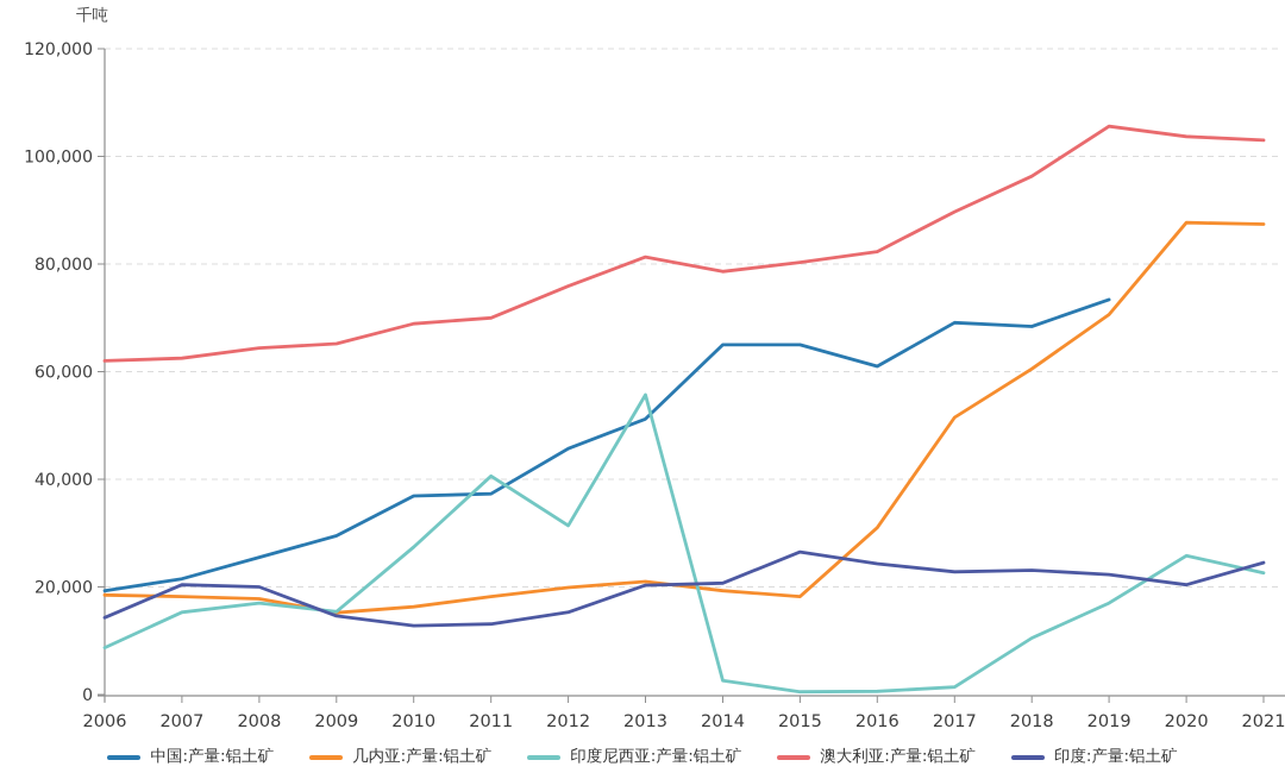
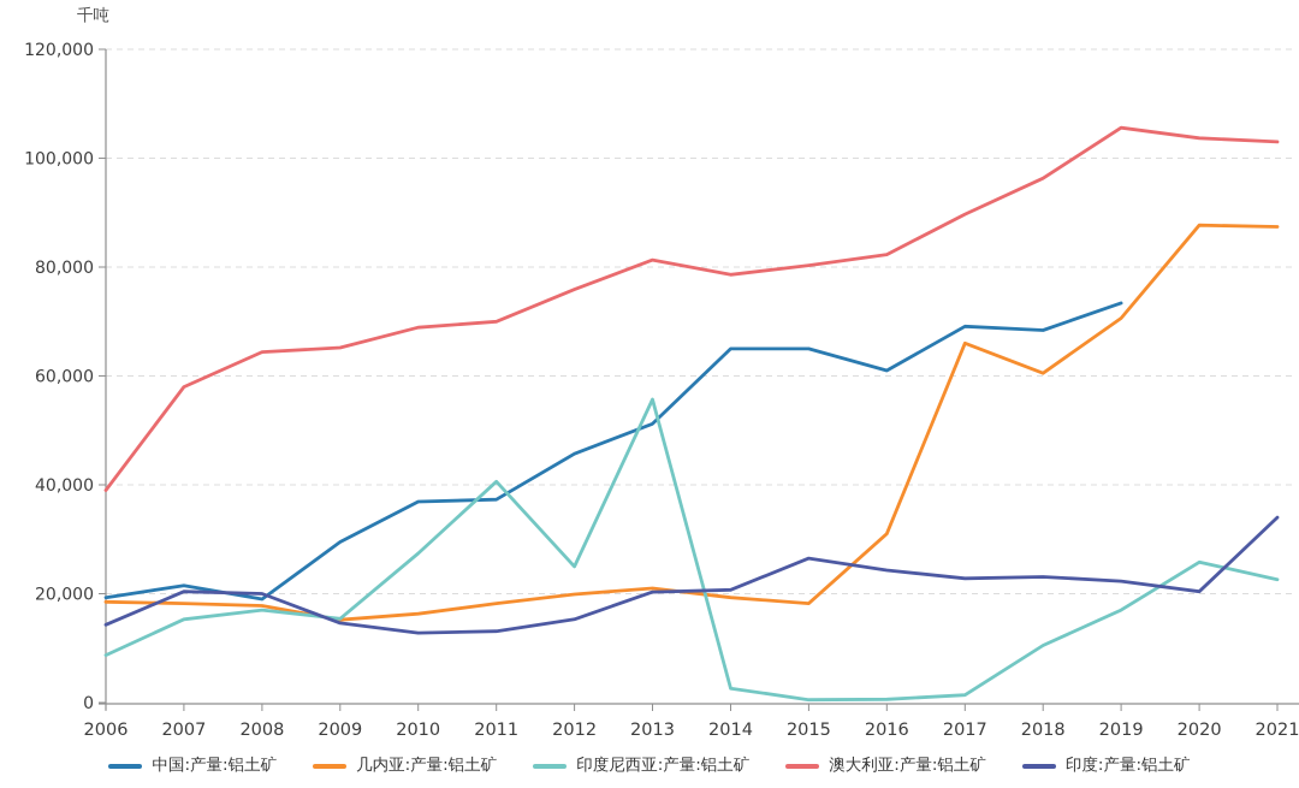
澳大利亚:产量:铝土矿/2006: 62000 -> 39000
澳大利亚:产量:铝土矿/2007: 62000 -> 58000
中国:产量:铝土矿/2008: 26000 -> 19000
印度尼西亚:产量:铝土矿/2012: 31000 -> 25000
几内亚:产量:铝土矿/2017: 52000 -> 66000
印度:产量:铝土矿/2021: 24000 -> 34000
